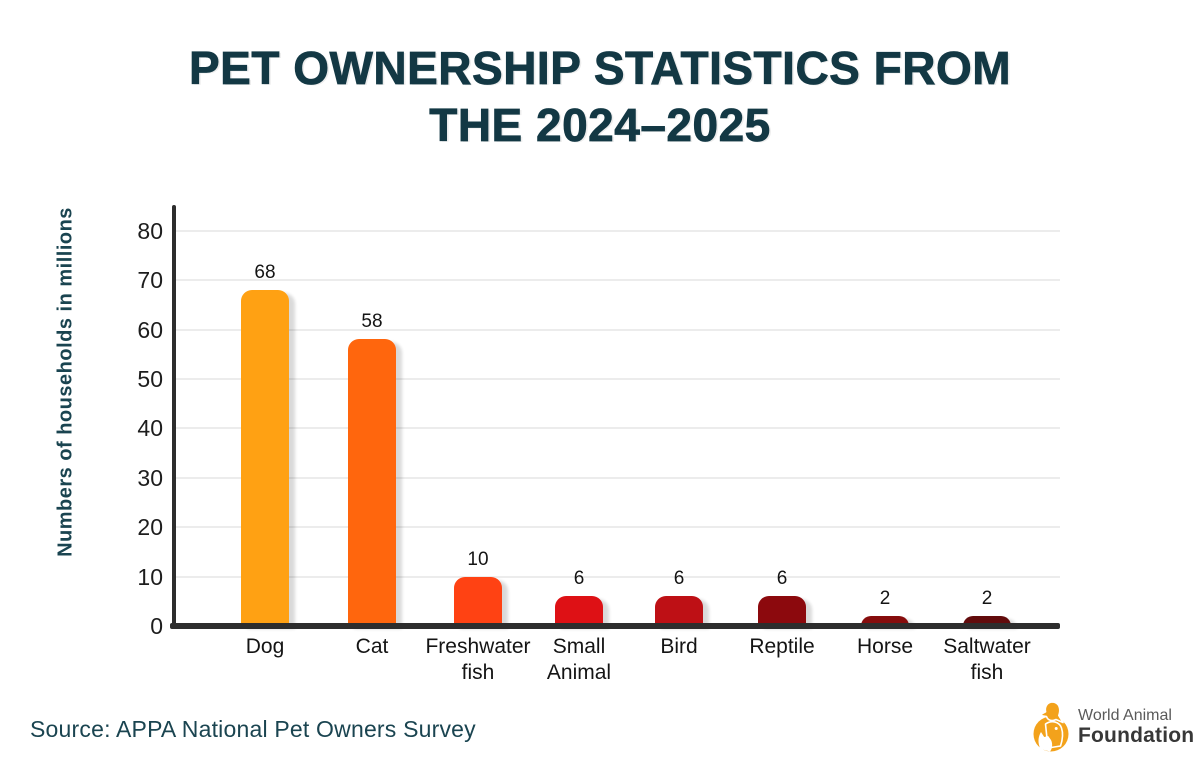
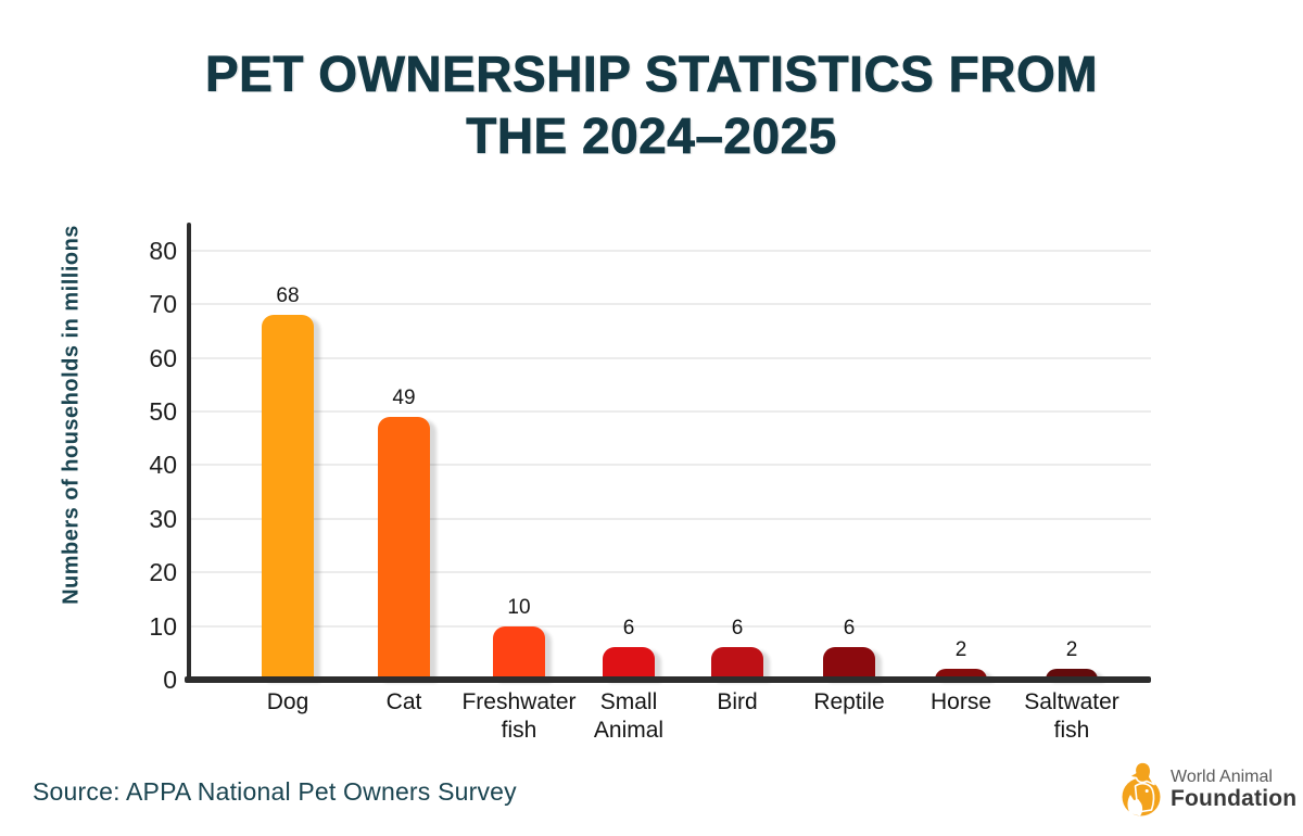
Cat: 58 -> 49
